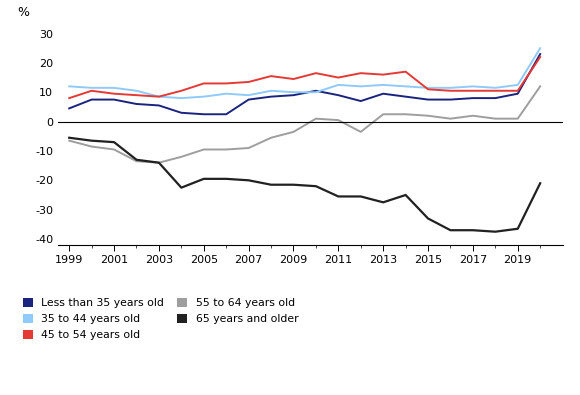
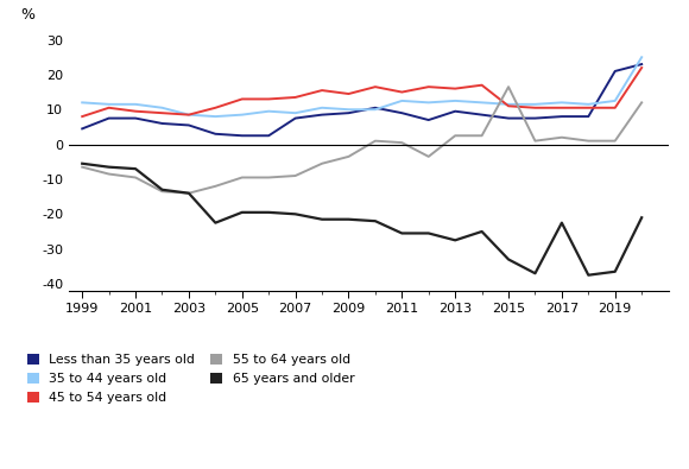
55 to 64 years old/2015: 2.0 -> 16.5
65 years and older/2017: -37.0 -> -22.5
Less than 35 years old/2019: 9.5 -> 21.0
